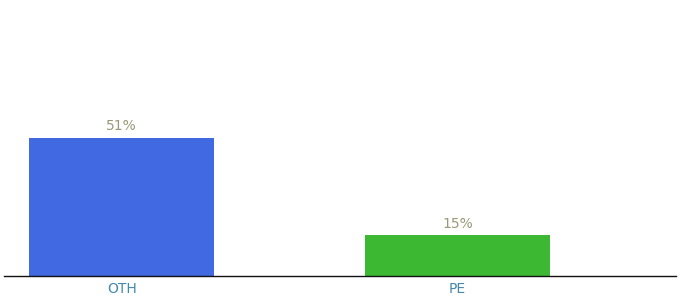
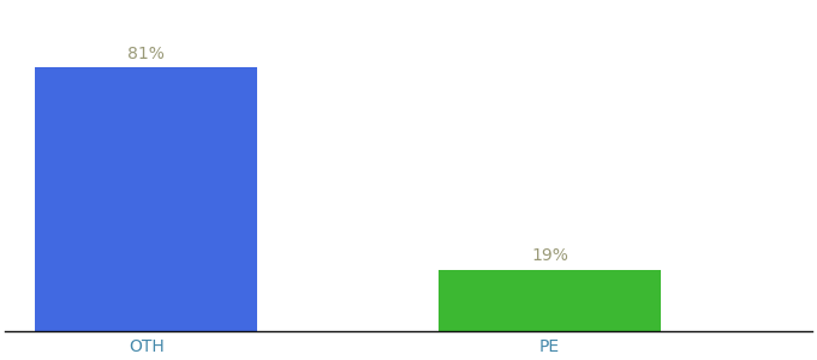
OTH: 51% -> 81%
PE: 15% -> 19%
